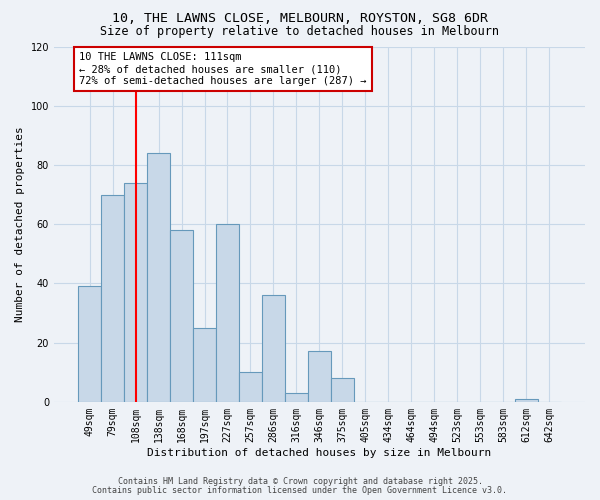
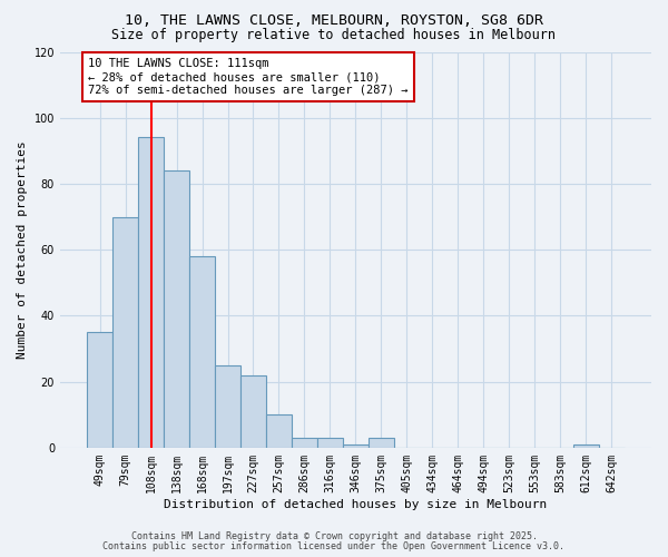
49sqm: 39 -> 35
108sqm: 74 -> 94
227sqm: 60 -> 22
286sqm: 36 -> 3
346sqm: 17 -> 1
375sqm: 8 -> 3
